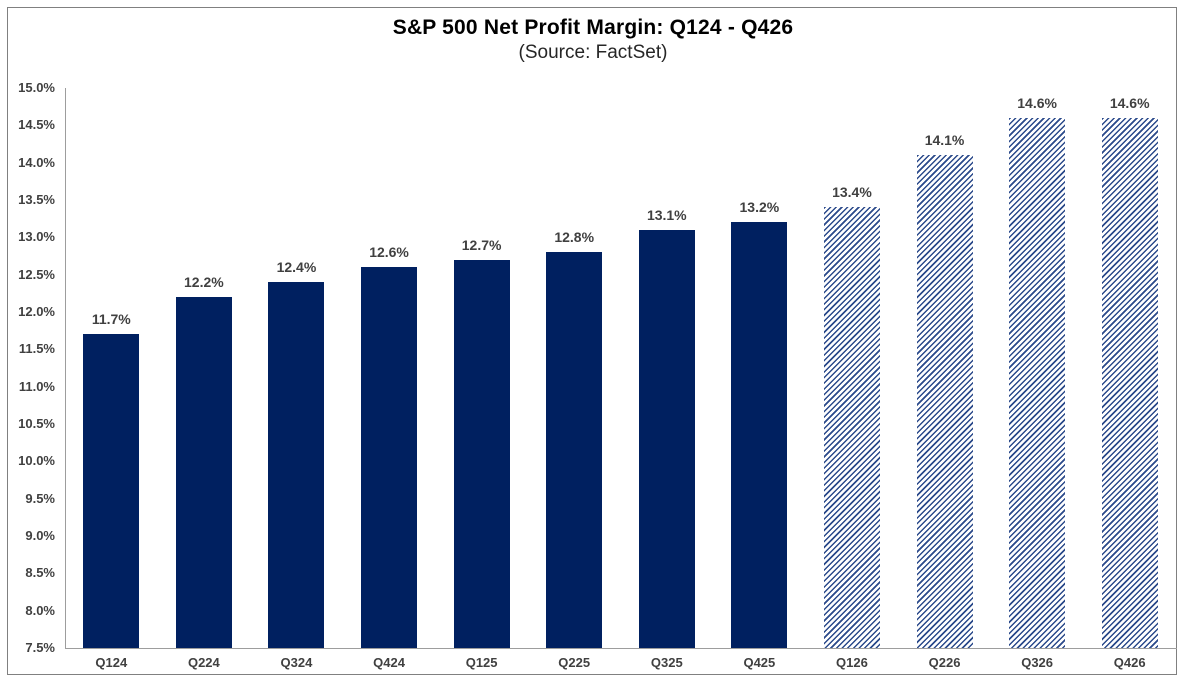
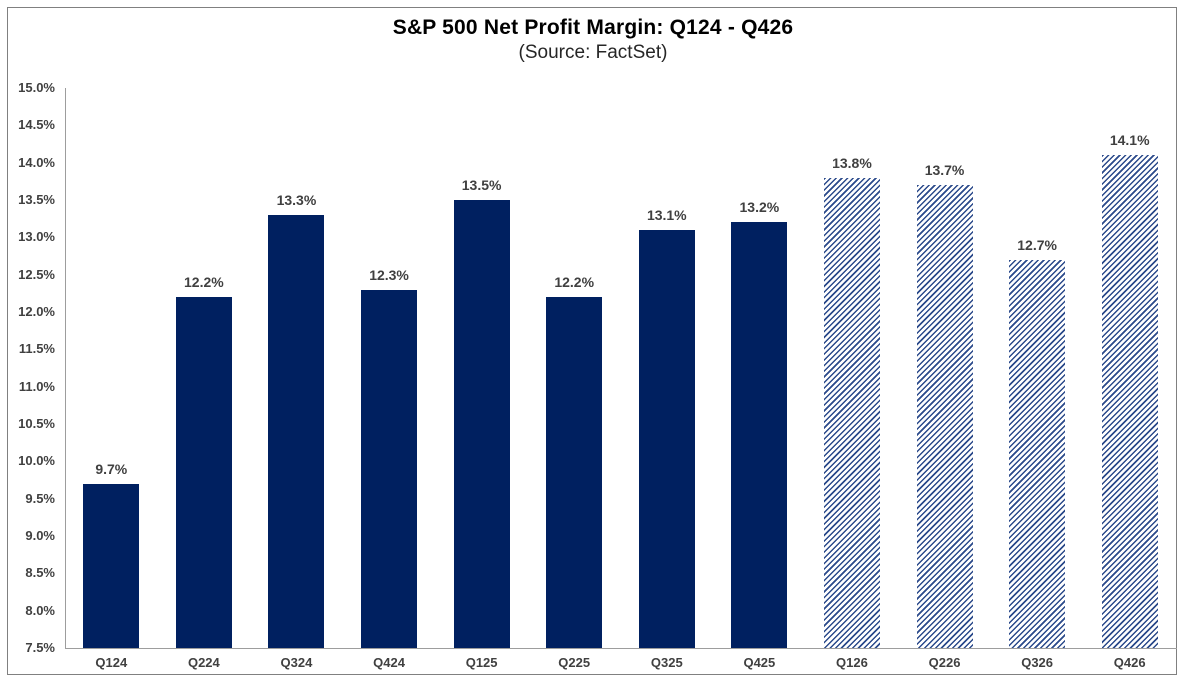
Q124: 11.7% -> 9.7%
Q324: 12.4% -> 13.3%
Q424: 12.6% -> 12.3%
Q125: 12.7% -> 13.5%
Q225: 12.8% -> 12.2%
Q126: 13.4% -> 13.8%
Q226: 14.1% -> 13.7%
Q326: 14.6% -> 12.7%
Q426: 14.6% -> 14.1%
